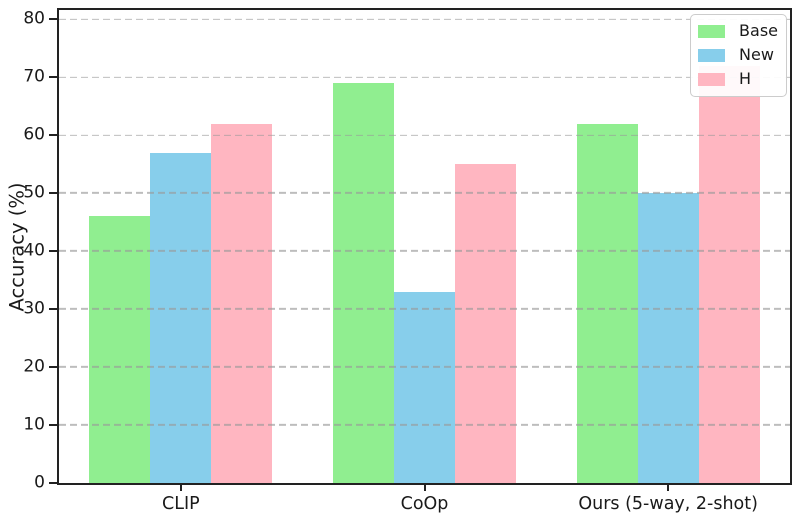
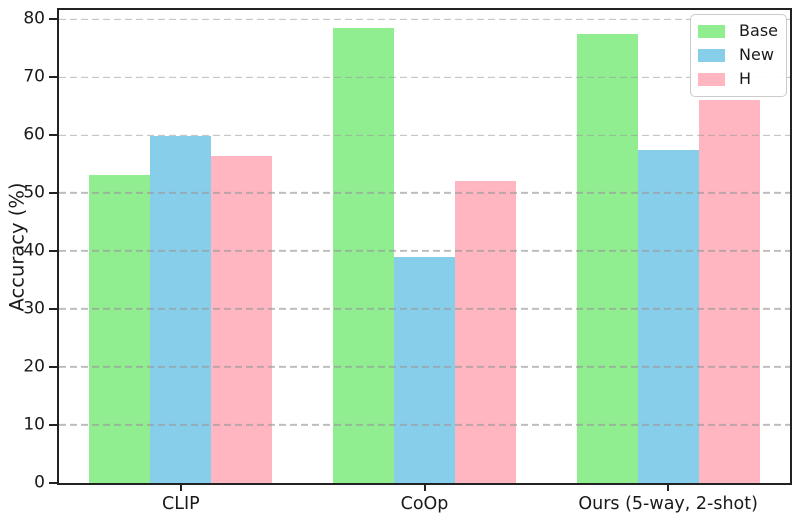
Base/CLIP: 46 -> 53
New/CLIP: 57 -> 60
H/CLIP: 62 -> 56
Base/CoOp: 69 -> 78
New/CoOp: 33 -> 39
H/CoOp: 55 -> 52
Base/Ours (5-way, 2-shot): 62 -> 77
New/Ours (5-way, 2-shot): 50 -> 58
H/Ours (5-way, 2-shot): 72 -> 66
